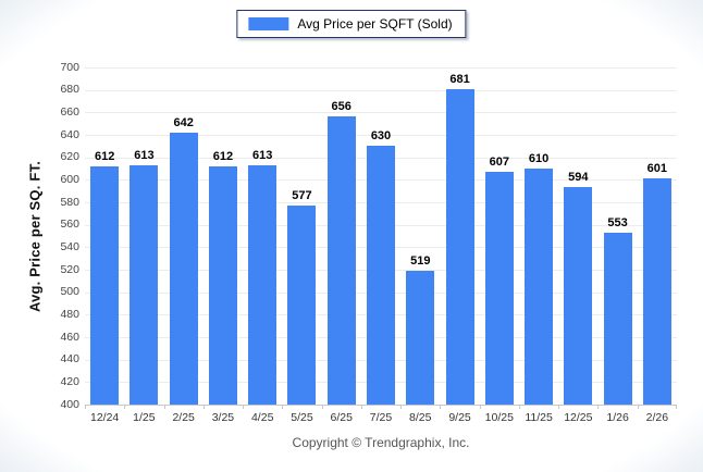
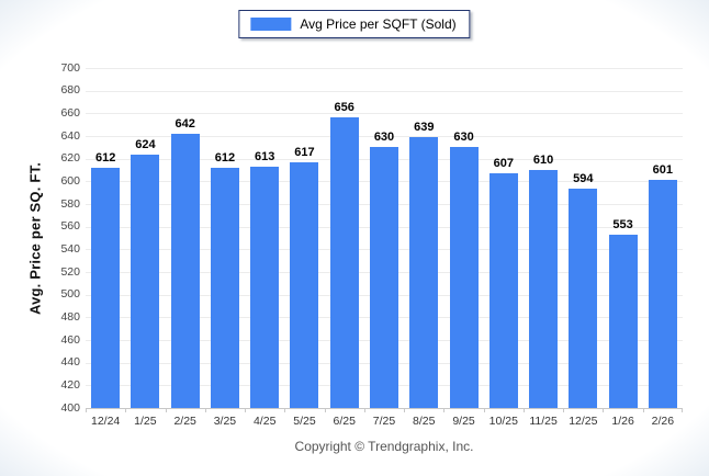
1/25: 613 -> 624
5/25: 577 -> 617
8/25: 519 -> 639
9/25: 681 -> 630
